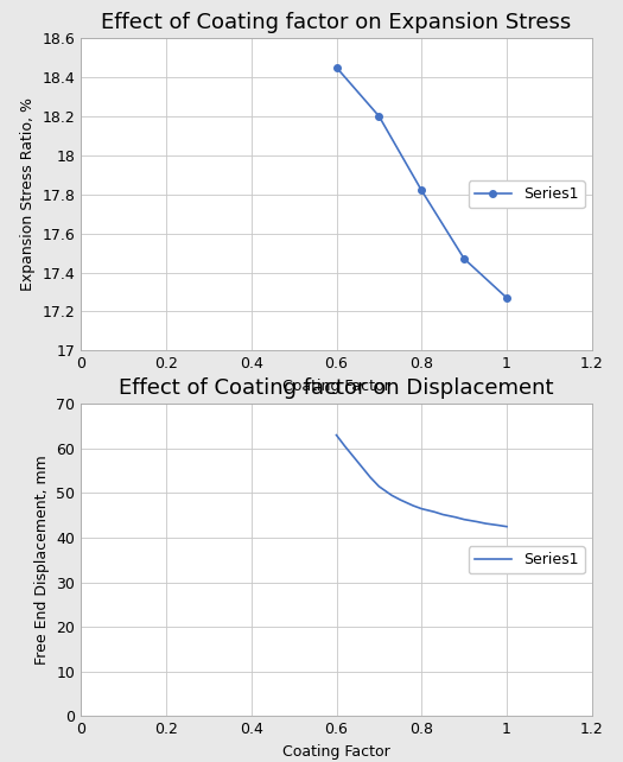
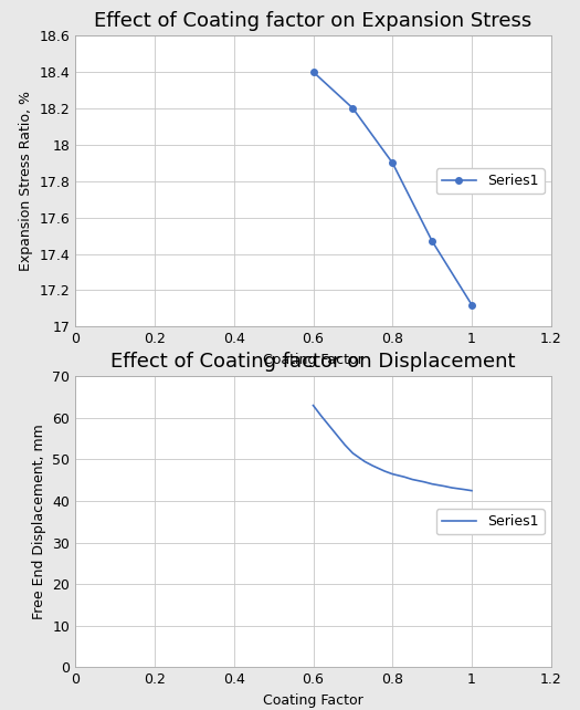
Effect of Coating factor on Expansion Stress/0.6: 18.45 -> 18.40
Effect of Coating factor on Expansion Stress/0.8: 17.82 -> 17.90
Effect of Coating factor on Expansion Stress/1: 17.27 -> 17.12
